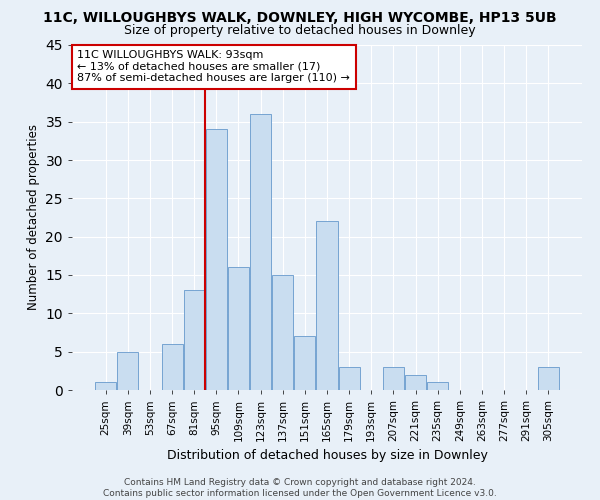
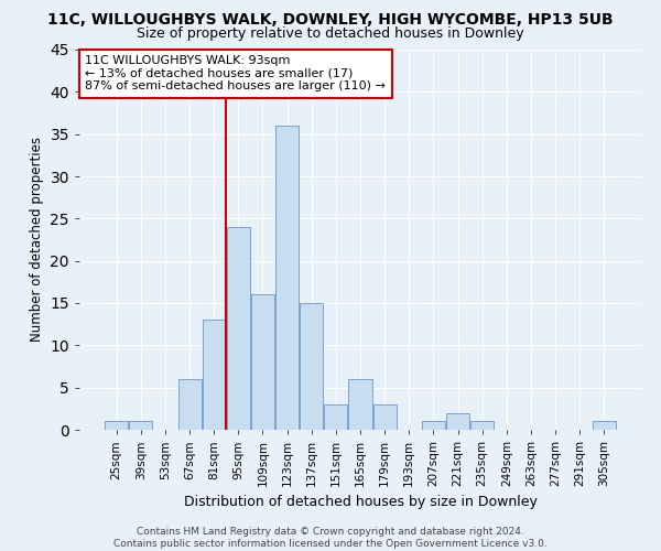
39sqm: 5 -> 1
95sqm: 34 -> 24
151sqm: 7 -> 3
165sqm: 22 -> 6
207sqm: 3 -> 1
305sqm: 3 -> 1
